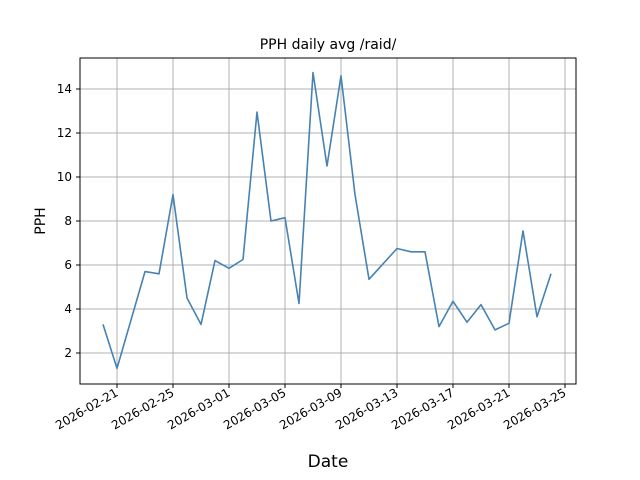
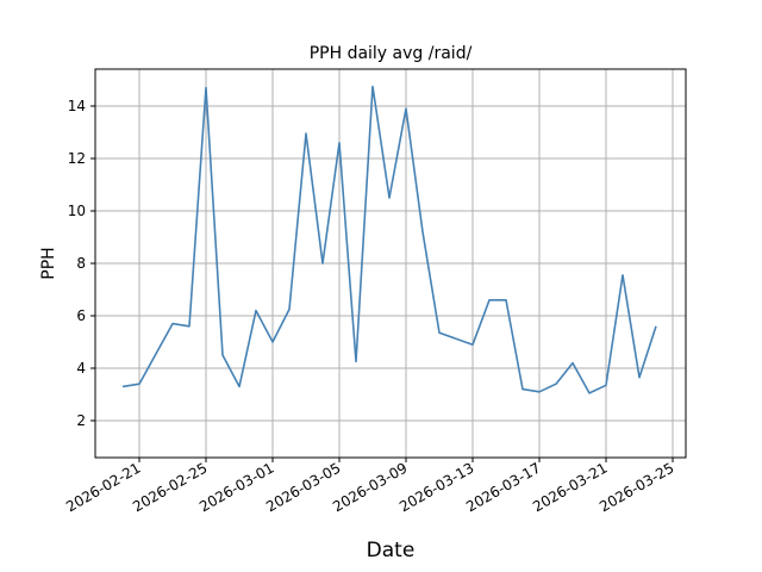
2026-02-21: 1.3 -> 3.4
2026-02-25: 9.2 -> 14.7
2026-03-01: 5.8 -> 5.0
2026-03-05: 8.2 -> 12.6
2026-03-09: 14.6 -> 13.9
2026-03-13: 6.8 -> 4.9
2026-03-17: 4.3 -> 3.1
